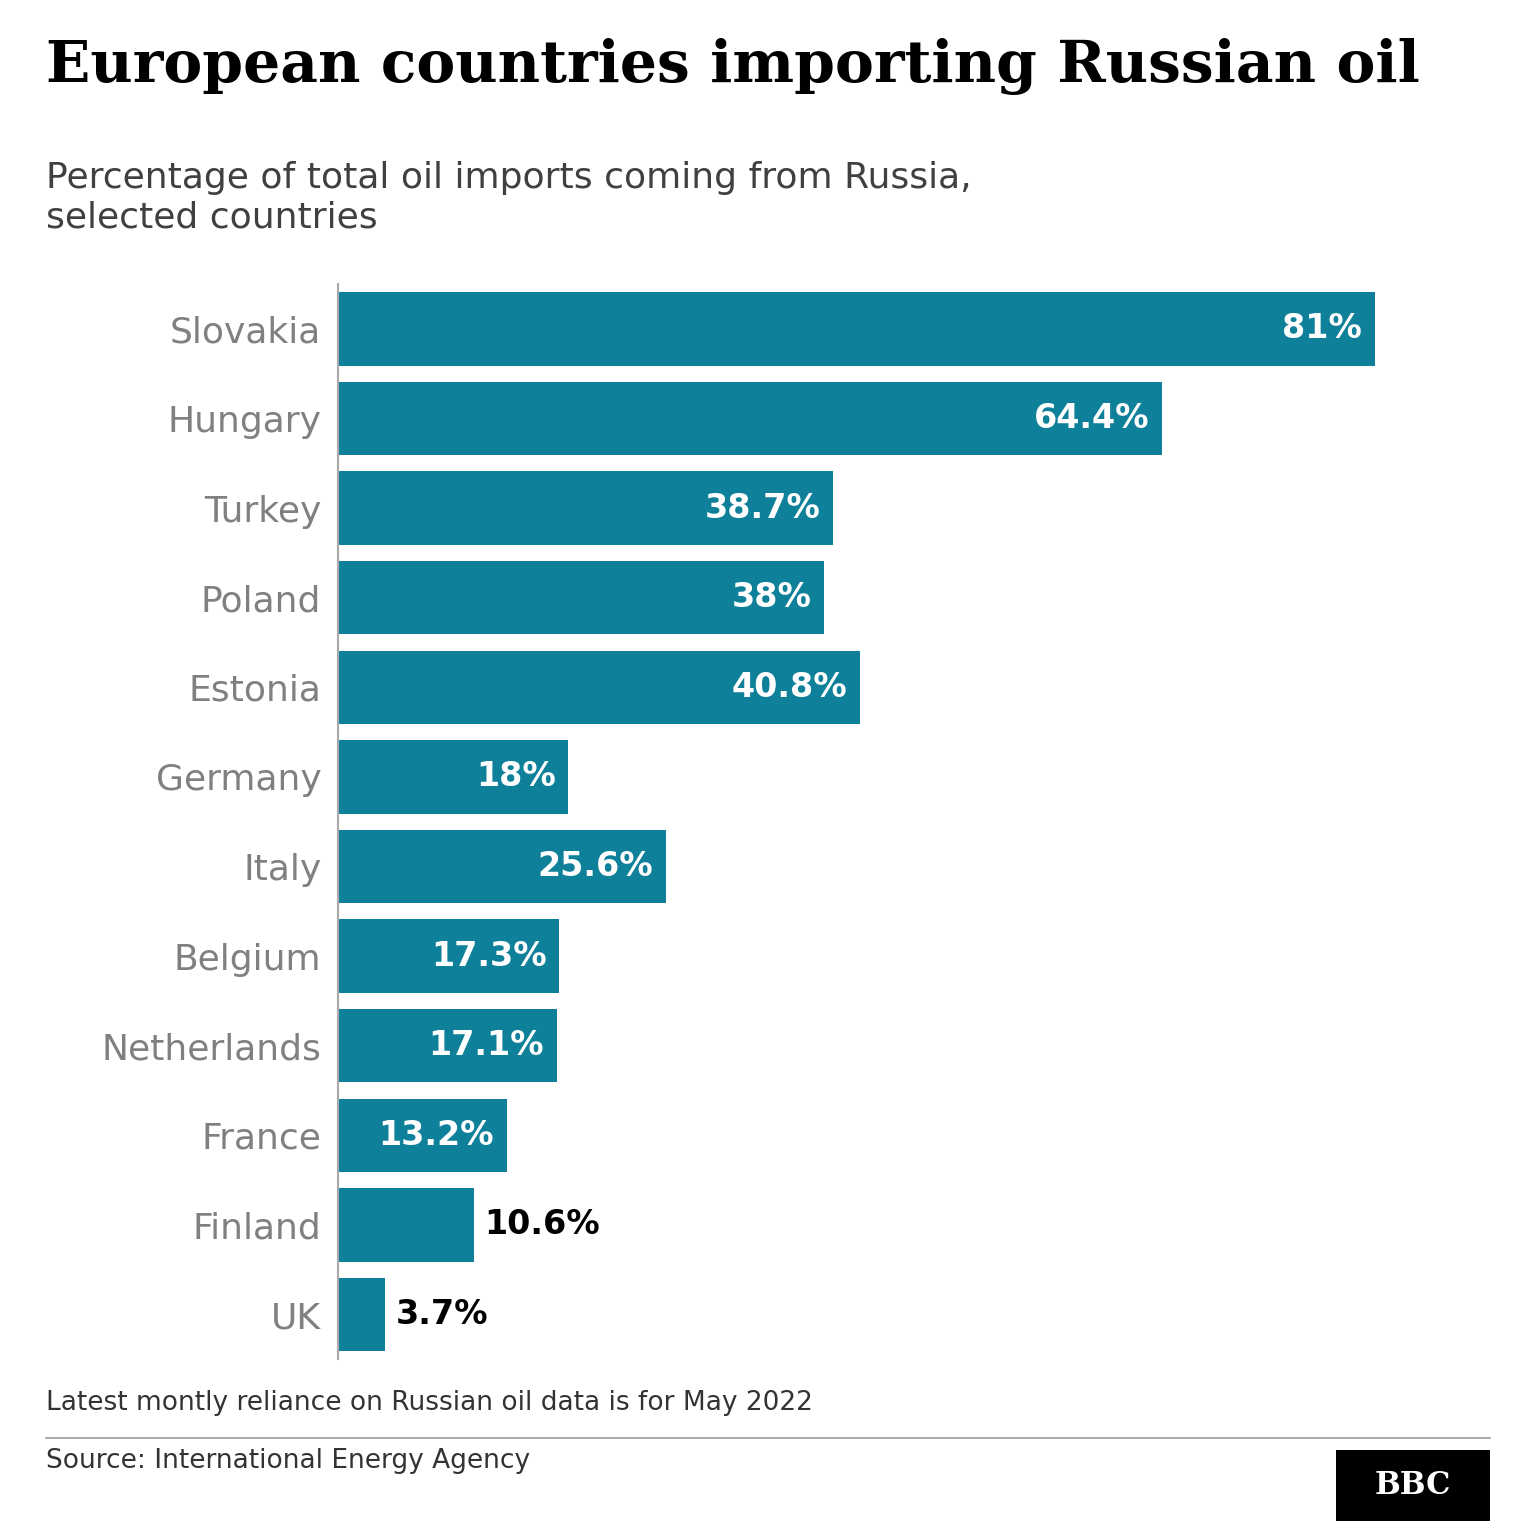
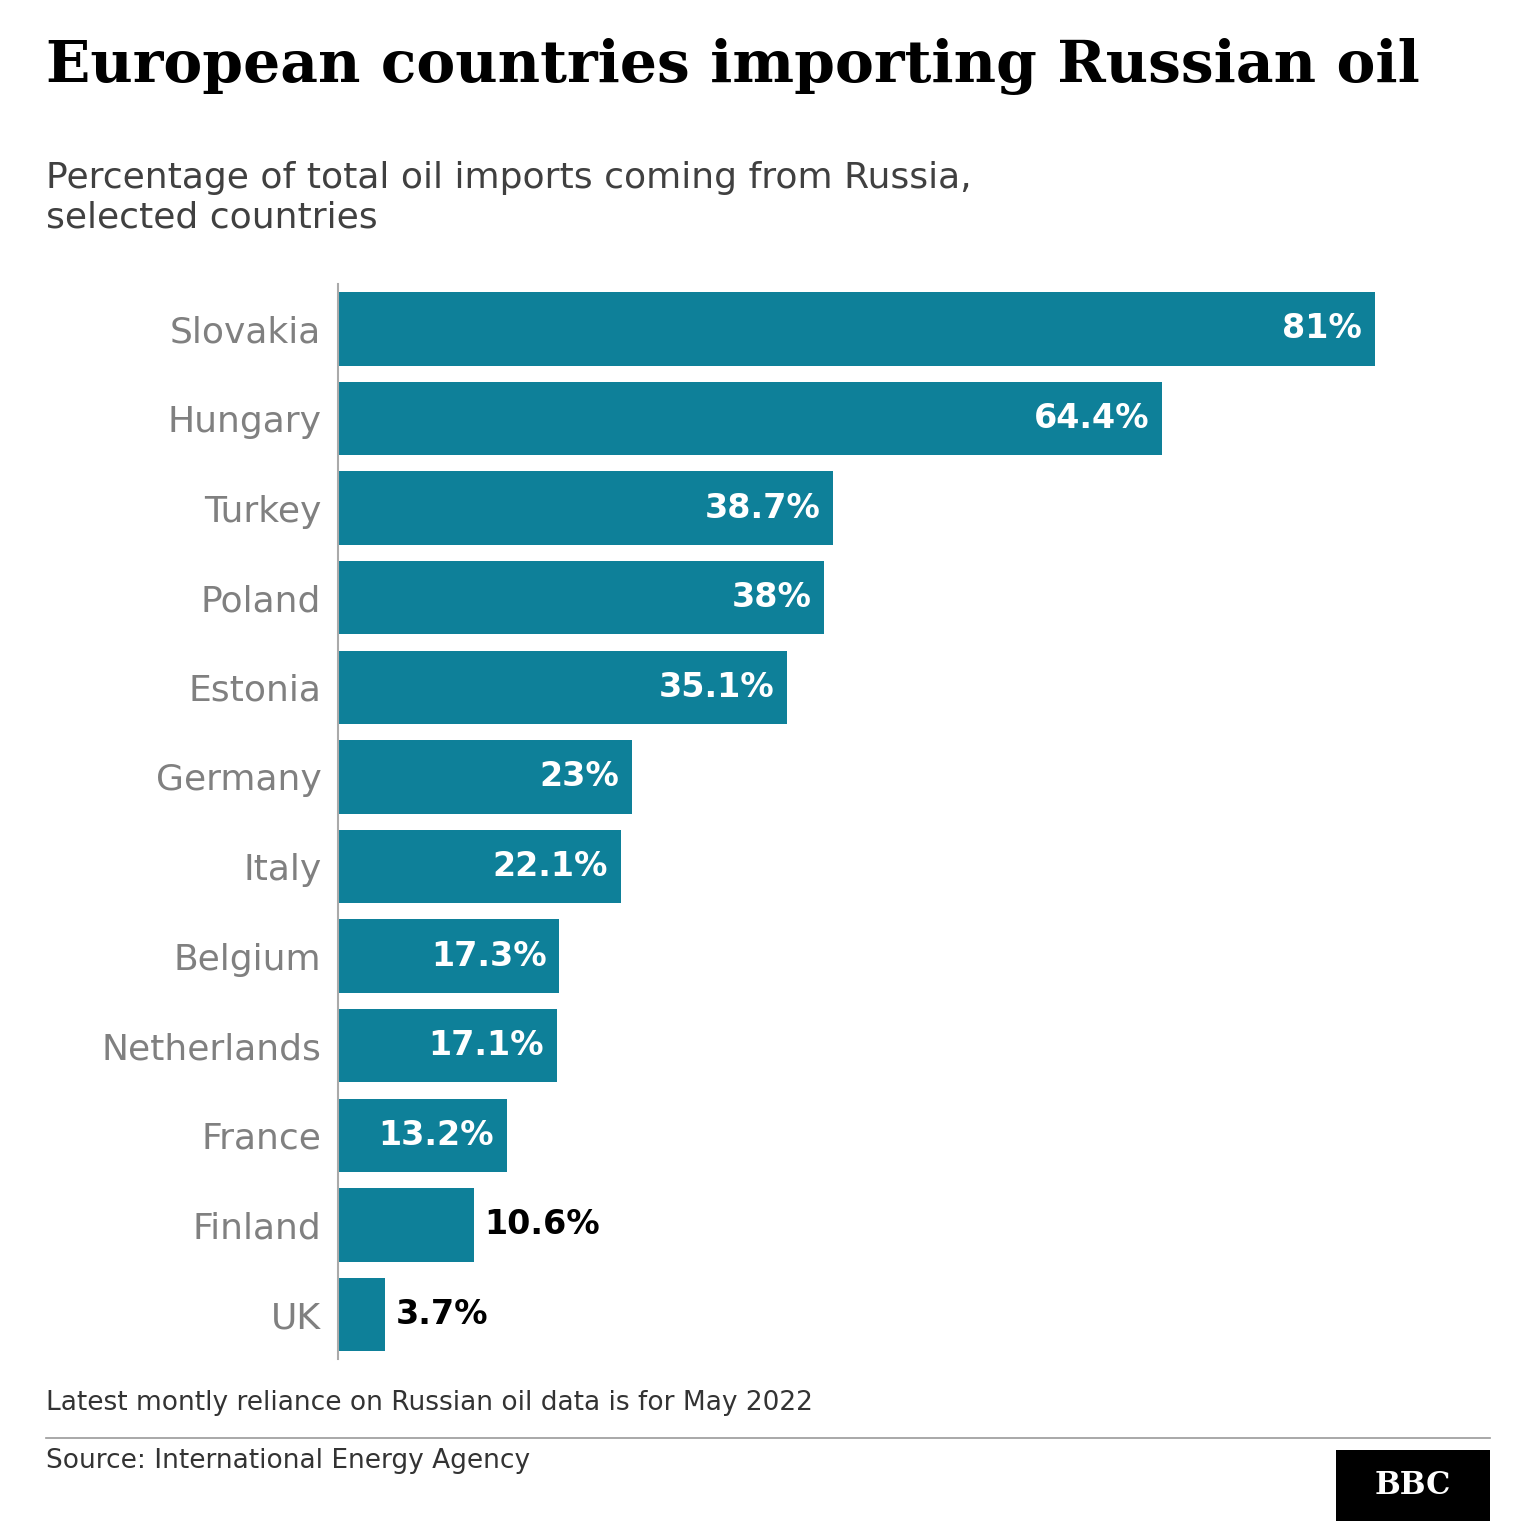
Estonia: 40.8% -> 35.1%
Germany: 18% -> 23%
Italy: 25.6% -> 22.1%
